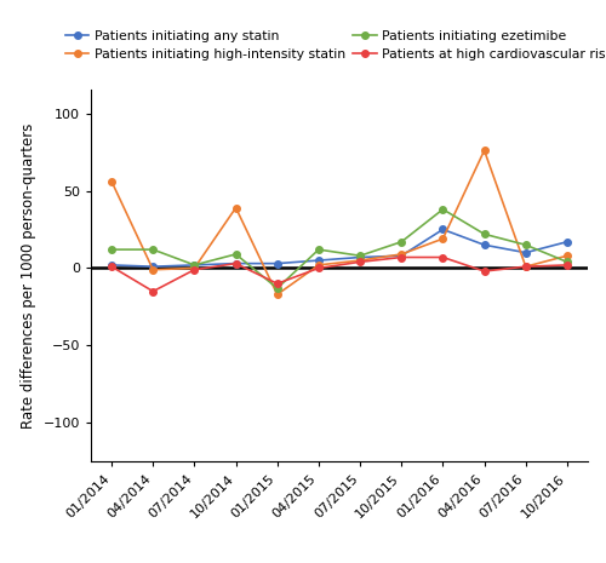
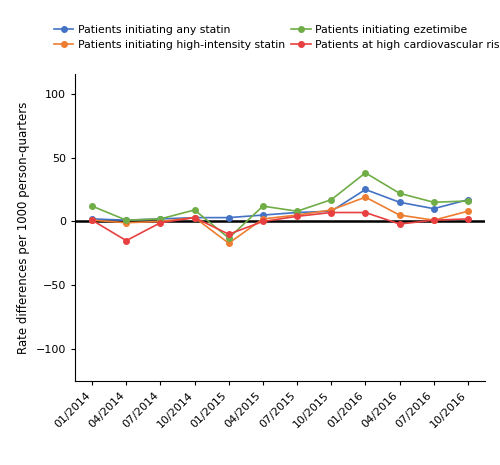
Patients initiating high-intensity statin/01/2014: 56 -> 1
Patients initiating ezetimibe/04/2014: 12 -> 1
Patients initiating high-intensity statin/10/2014: 39 -> 3
Patients initiating high-intensity statin/04/2016: 76 -> 5
Patients initiating ezetimibe/10/2016: 4 -> 16
